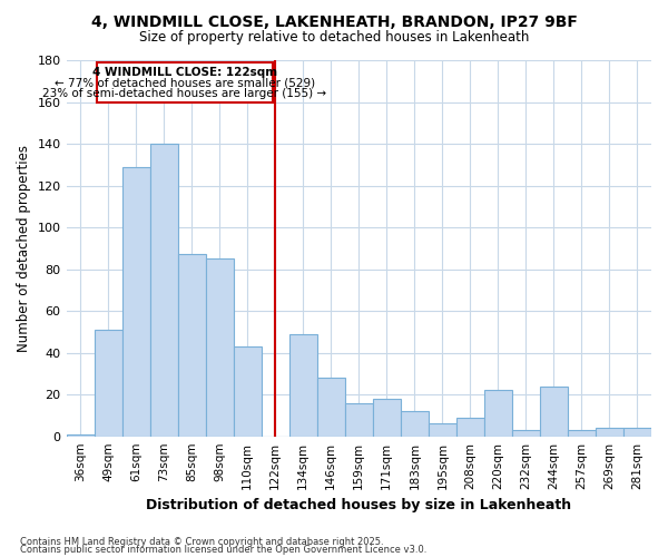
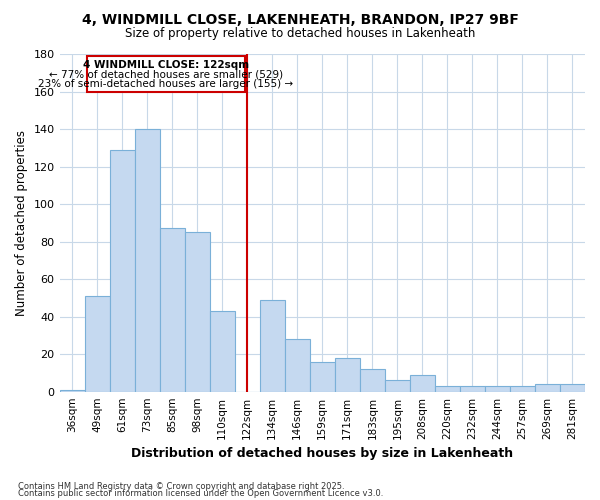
220sqm: 22 -> 3
244sqm: 24 -> 3
